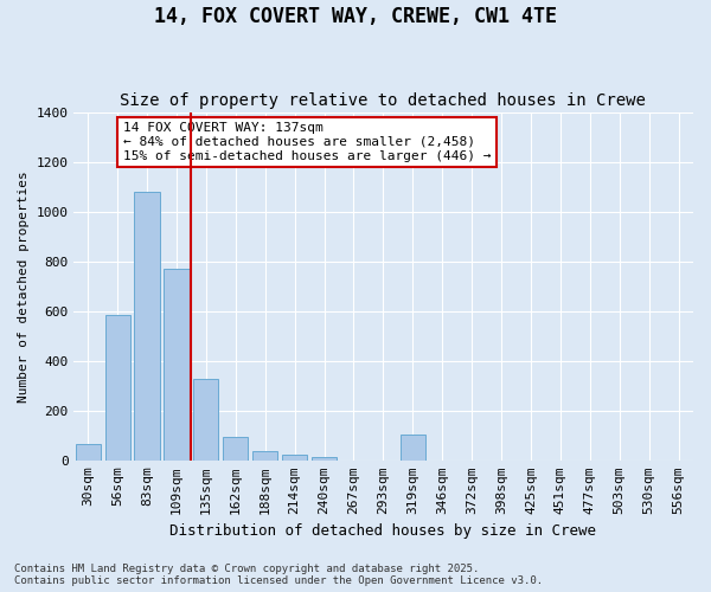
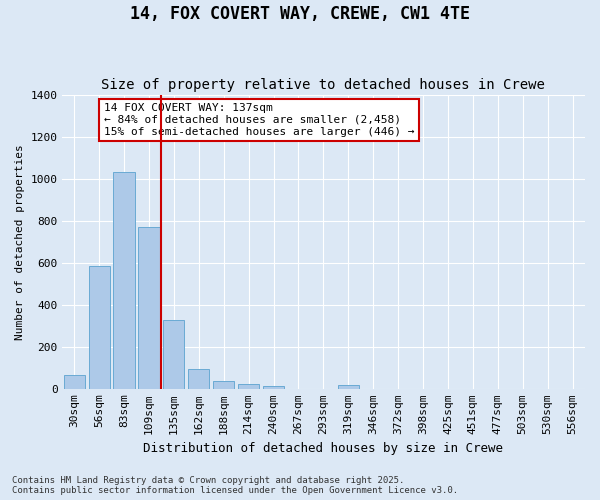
83sqm: 1080 -> 1030
319sqm: 105 -> 20
